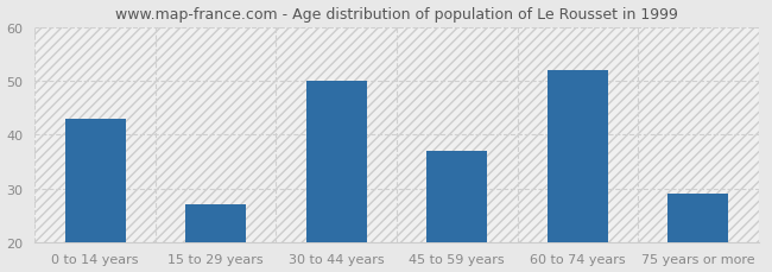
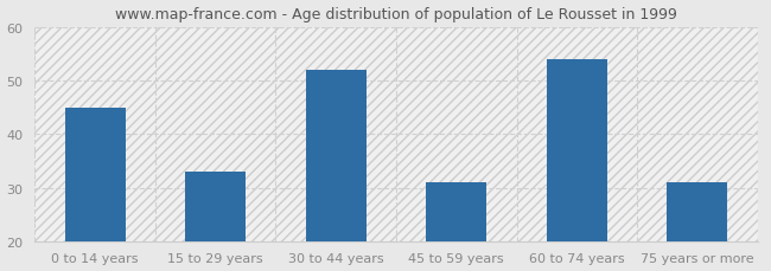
0 to 14 years: 43 -> 45
15 to 29 years: 27 -> 33
30 to 44 years: 50 -> 52
45 to 59 years: 37 -> 31
60 to 74 years: 52 -> 54
75 years or more: 29 -> 31
